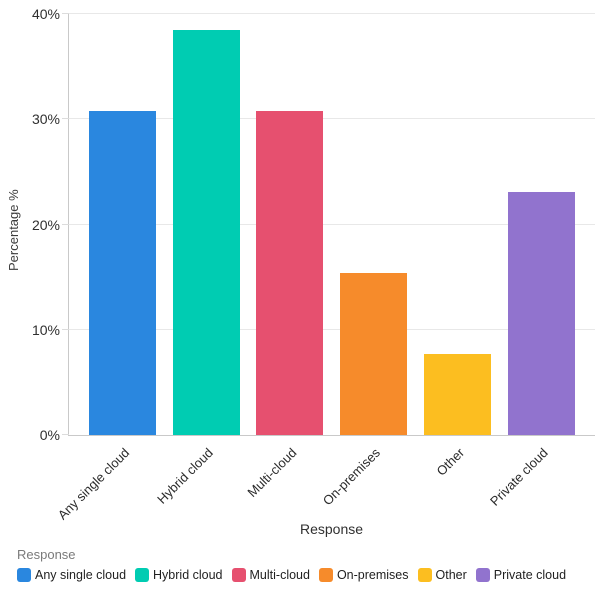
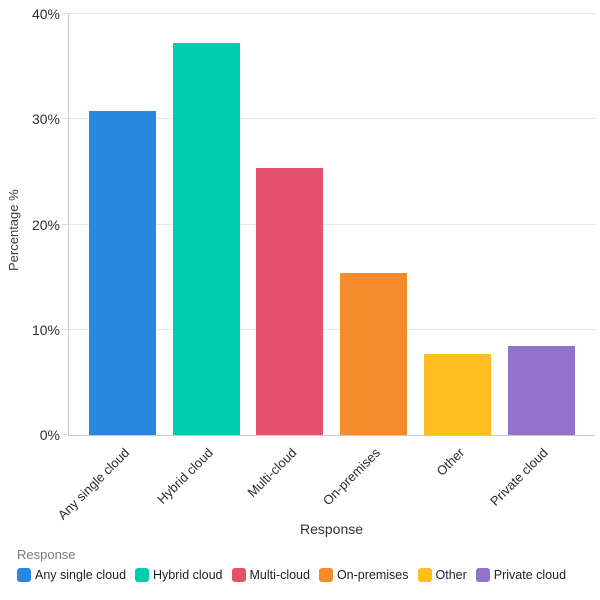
Hybrid cloud: 38.5% -> 37.2%
Multi-cloud: 30.8% -> 25.4%
Private cloud: 23.1% -> 8.5%
